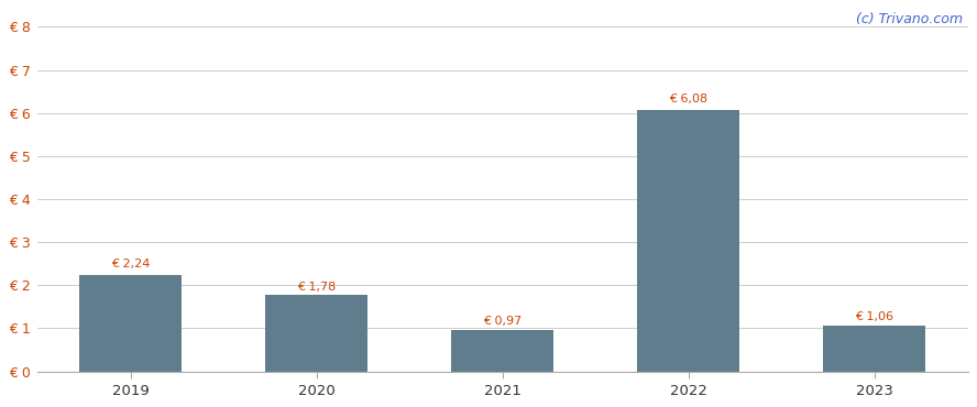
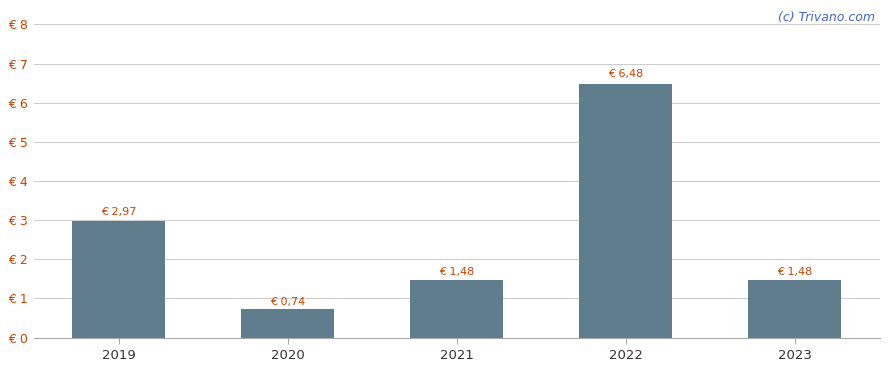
2019: 2,24 -> 2,97
2020: 1,78 -> 0,74
2021: 0,97 -> 1,48
2022: 6,08 -> 6,48
2023: 1,06 -> 1,48
